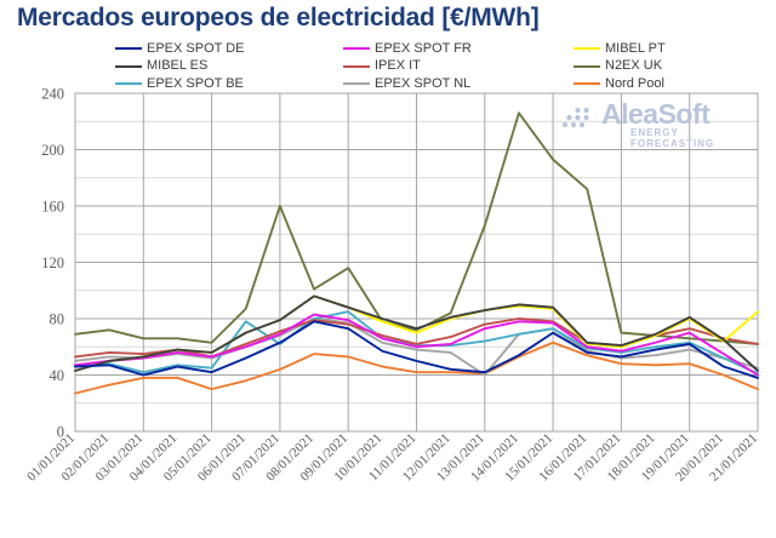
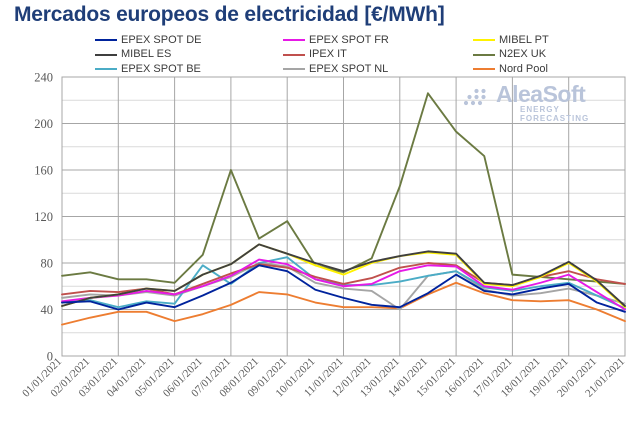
MIBEL PT/21/01/2021: 85 -> 42
